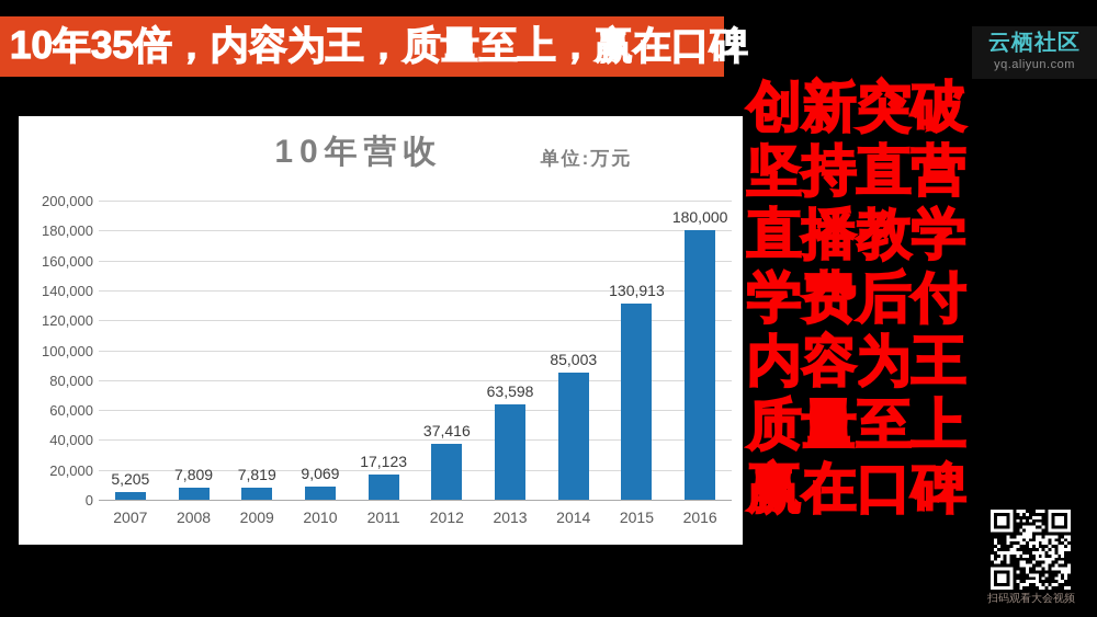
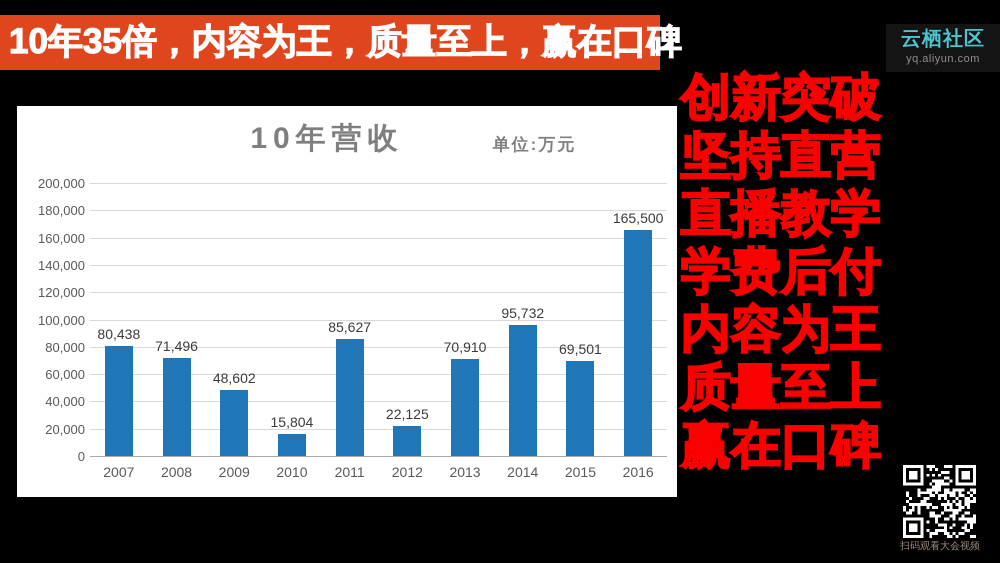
2007: 5,205 -> 80,438
2008: 7,809 -> 71,496
2009: 7,819 -> 48,602
2010: 9,069 -> 15,804
2011: 17,123 -> 85,627
2012: 37,416 -> 22,125
2013: 63,598 -> 70,910
2014: 85,003 -> 95,732
2015: 130,913 -> 69,501
2016: 180,000 -> 165,500
